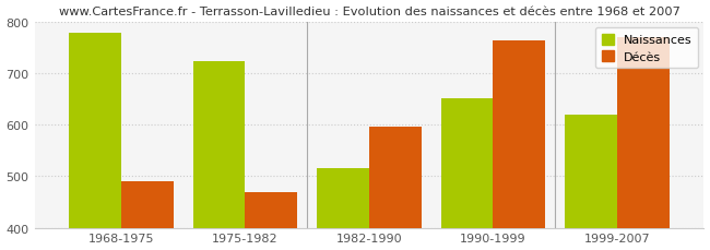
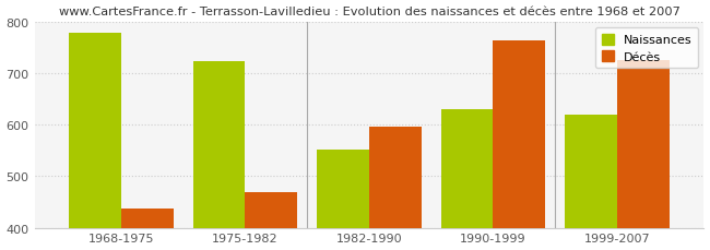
Décès/1968-1975: 490 -> 438
Naissances/1982-1990: 515 -> 551
Naissances/1990-1999: 650 -> 630
Décès/1999-2007: 770 -> 724
